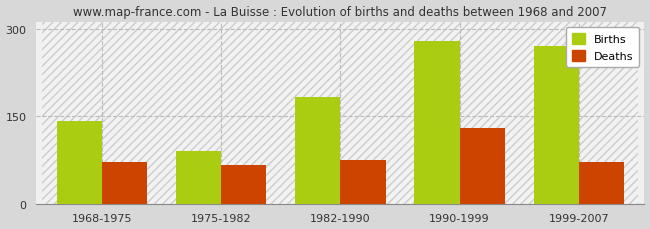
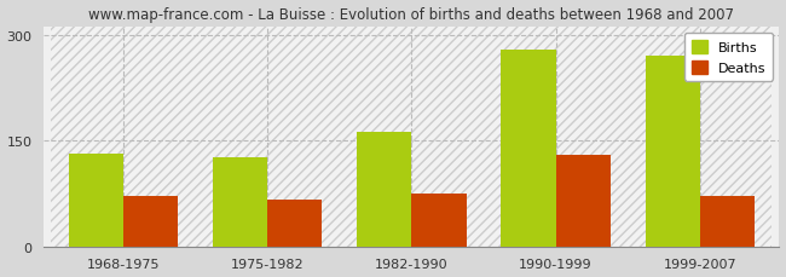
Births/1968-1975: 142 -> 132
Births/1975-1982: 90 -> 126
Births/1982-1990: 182 -> 163
